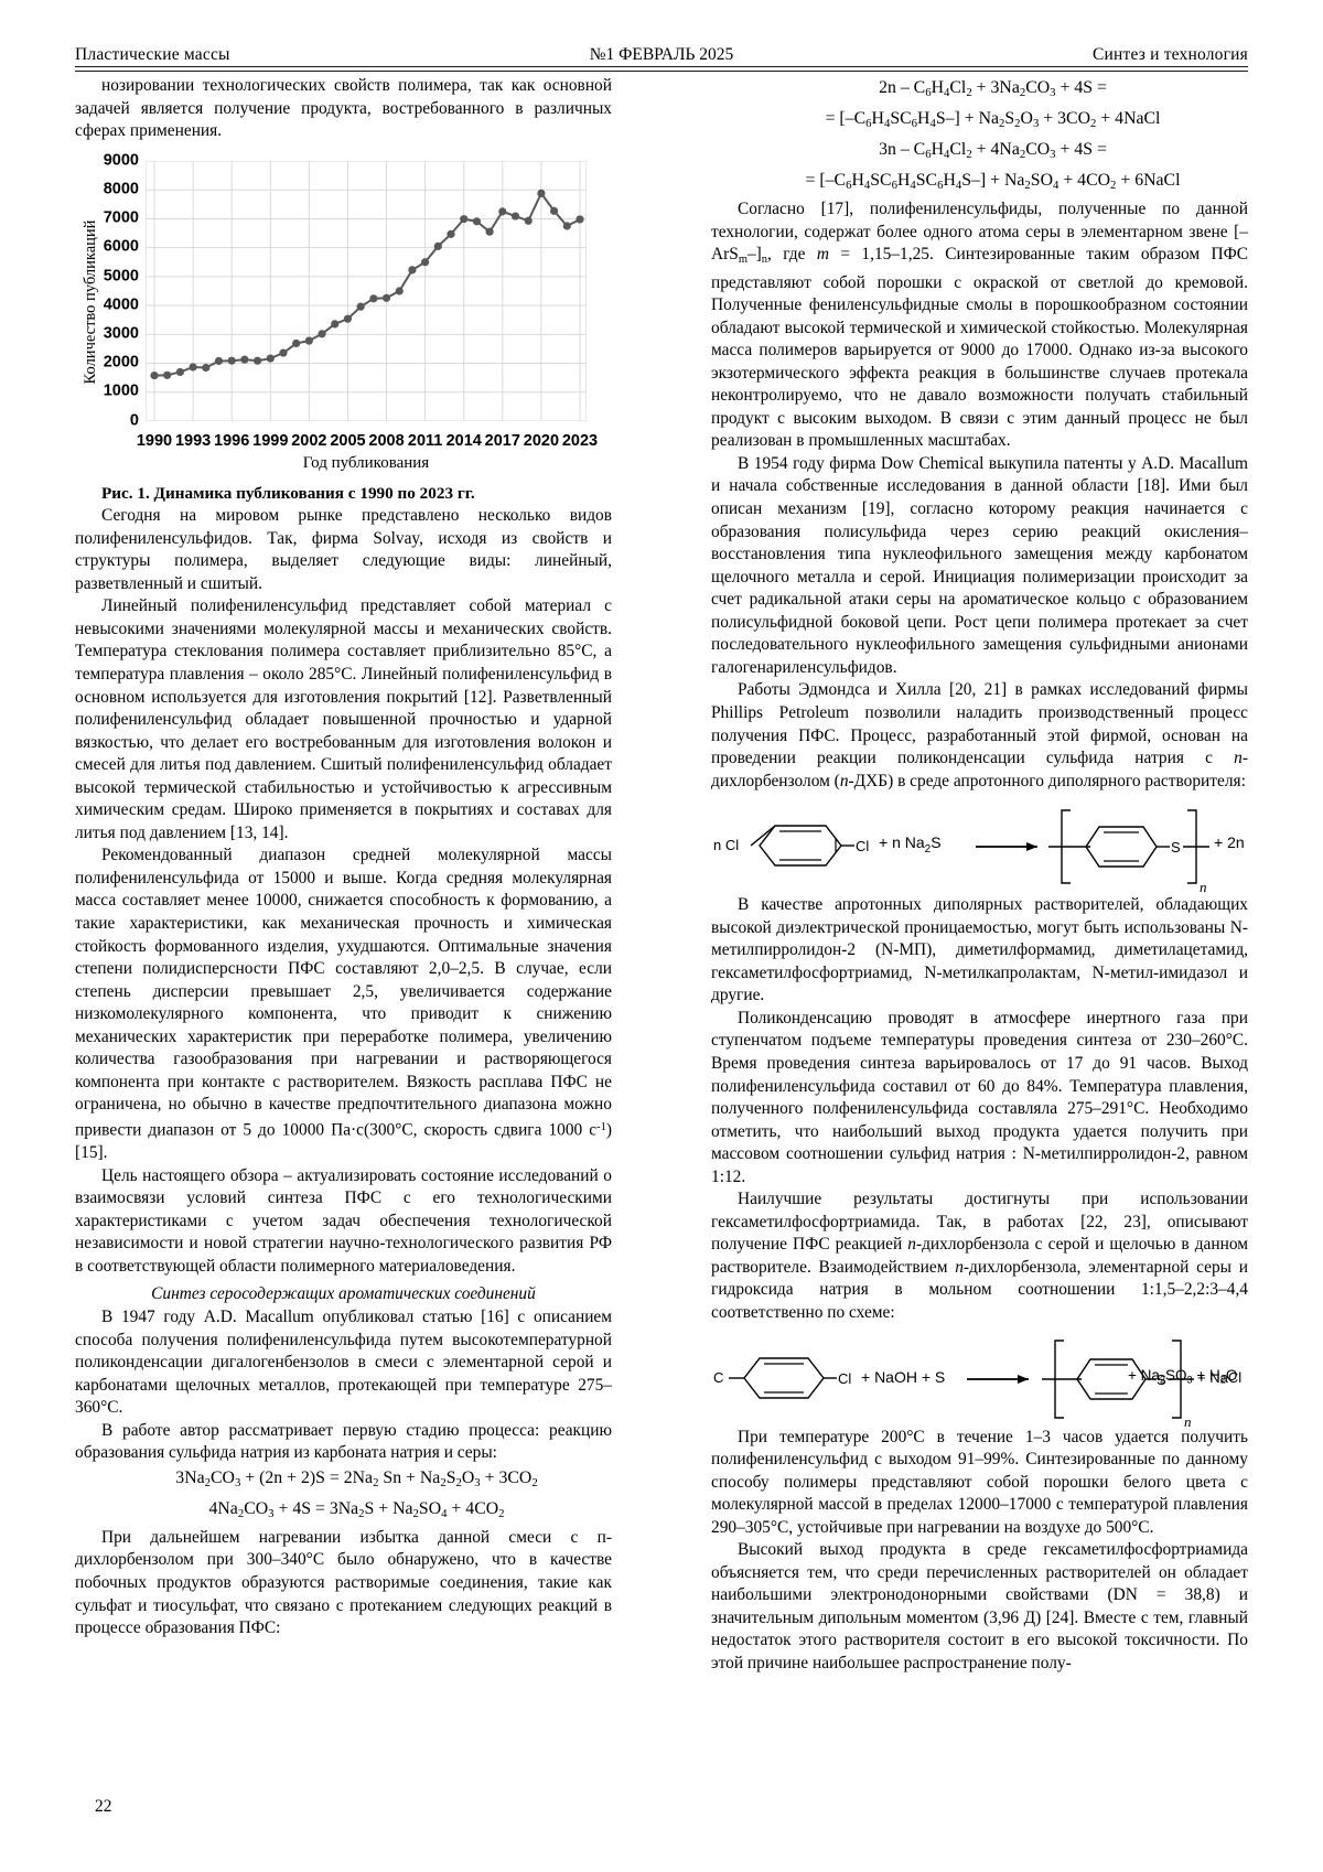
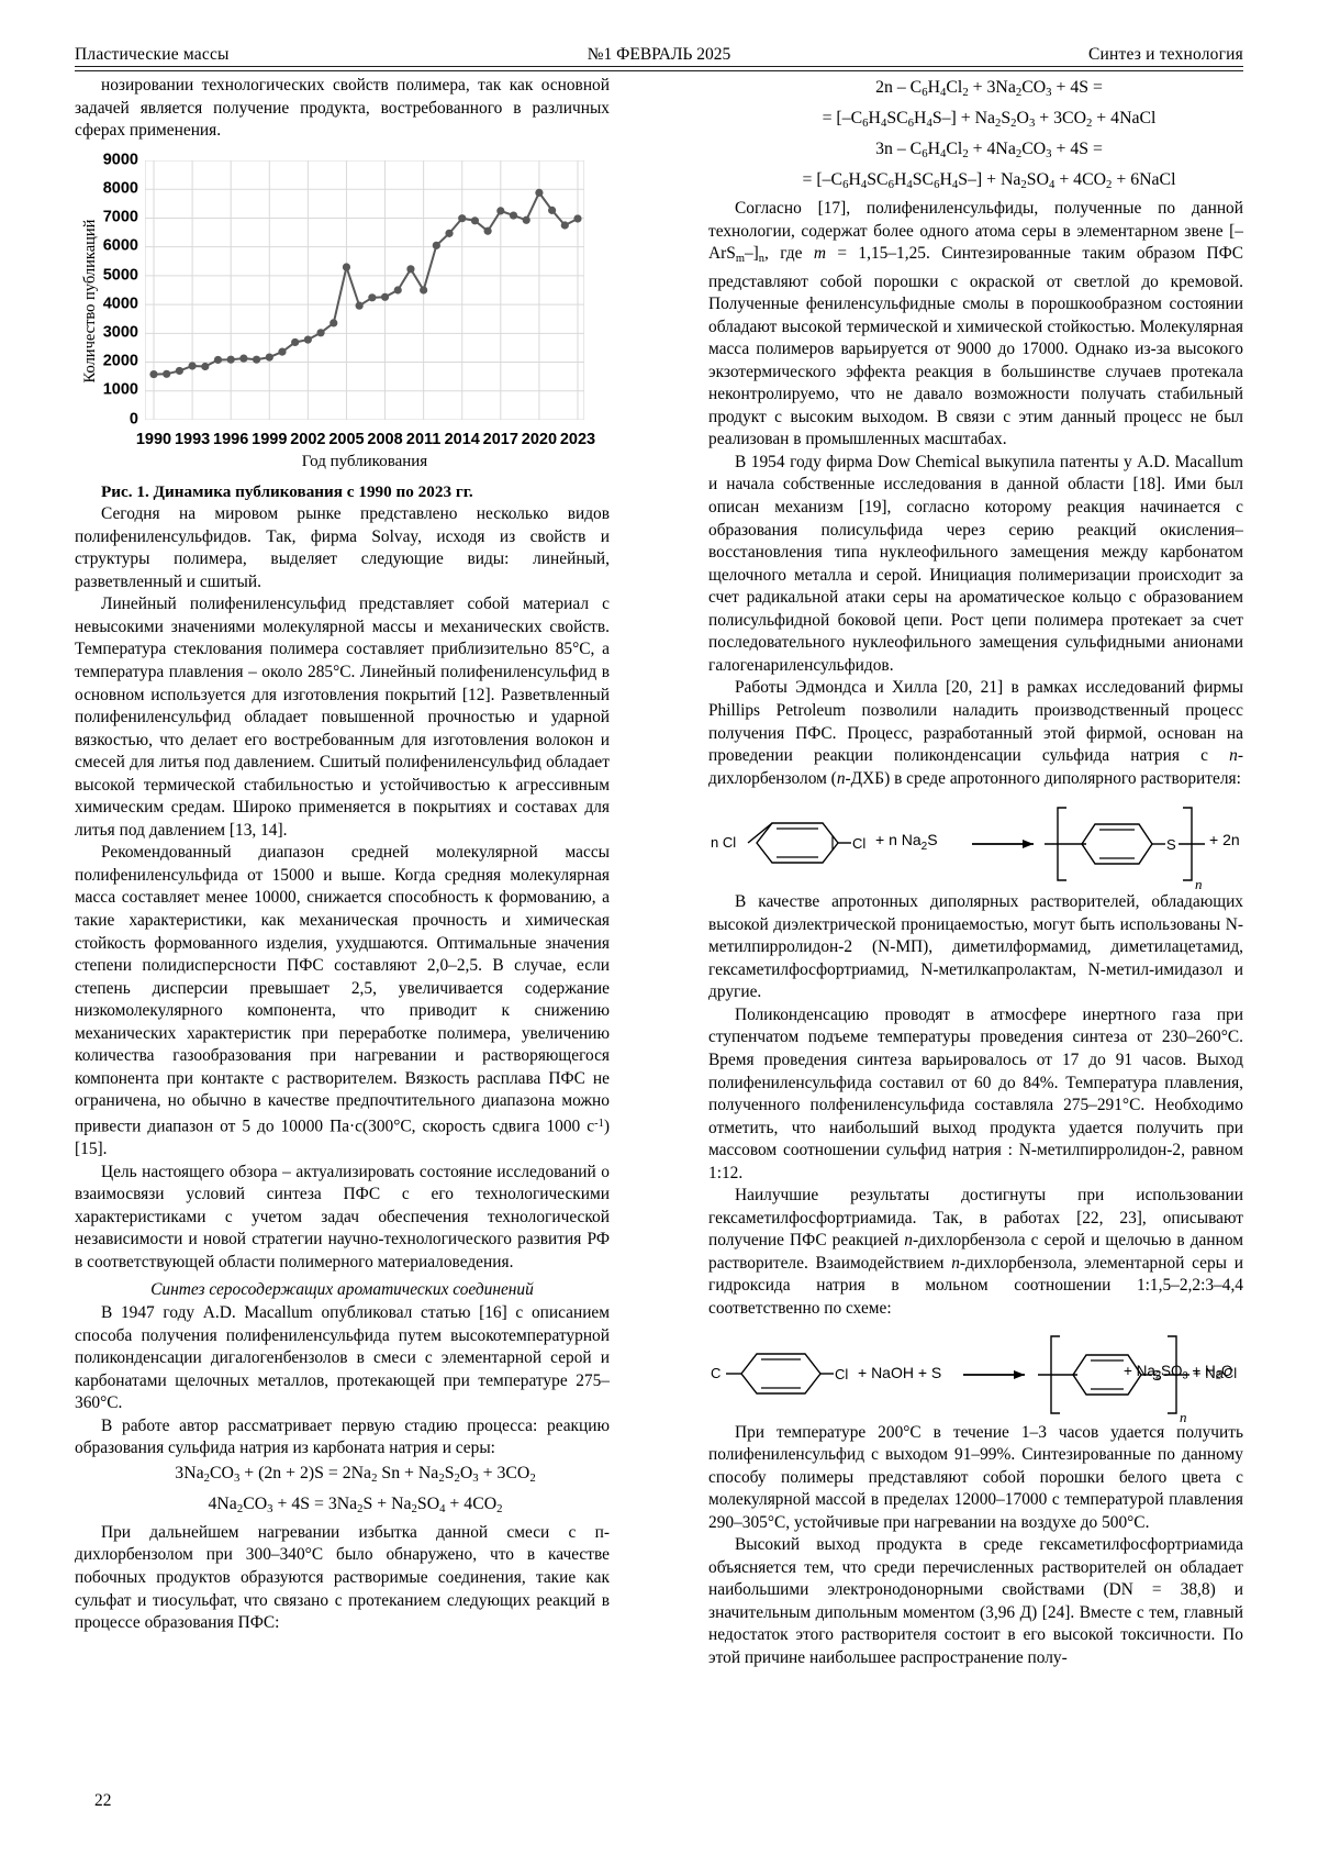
2005: 3500 -> 5300
2011: 5500 -> 4500
